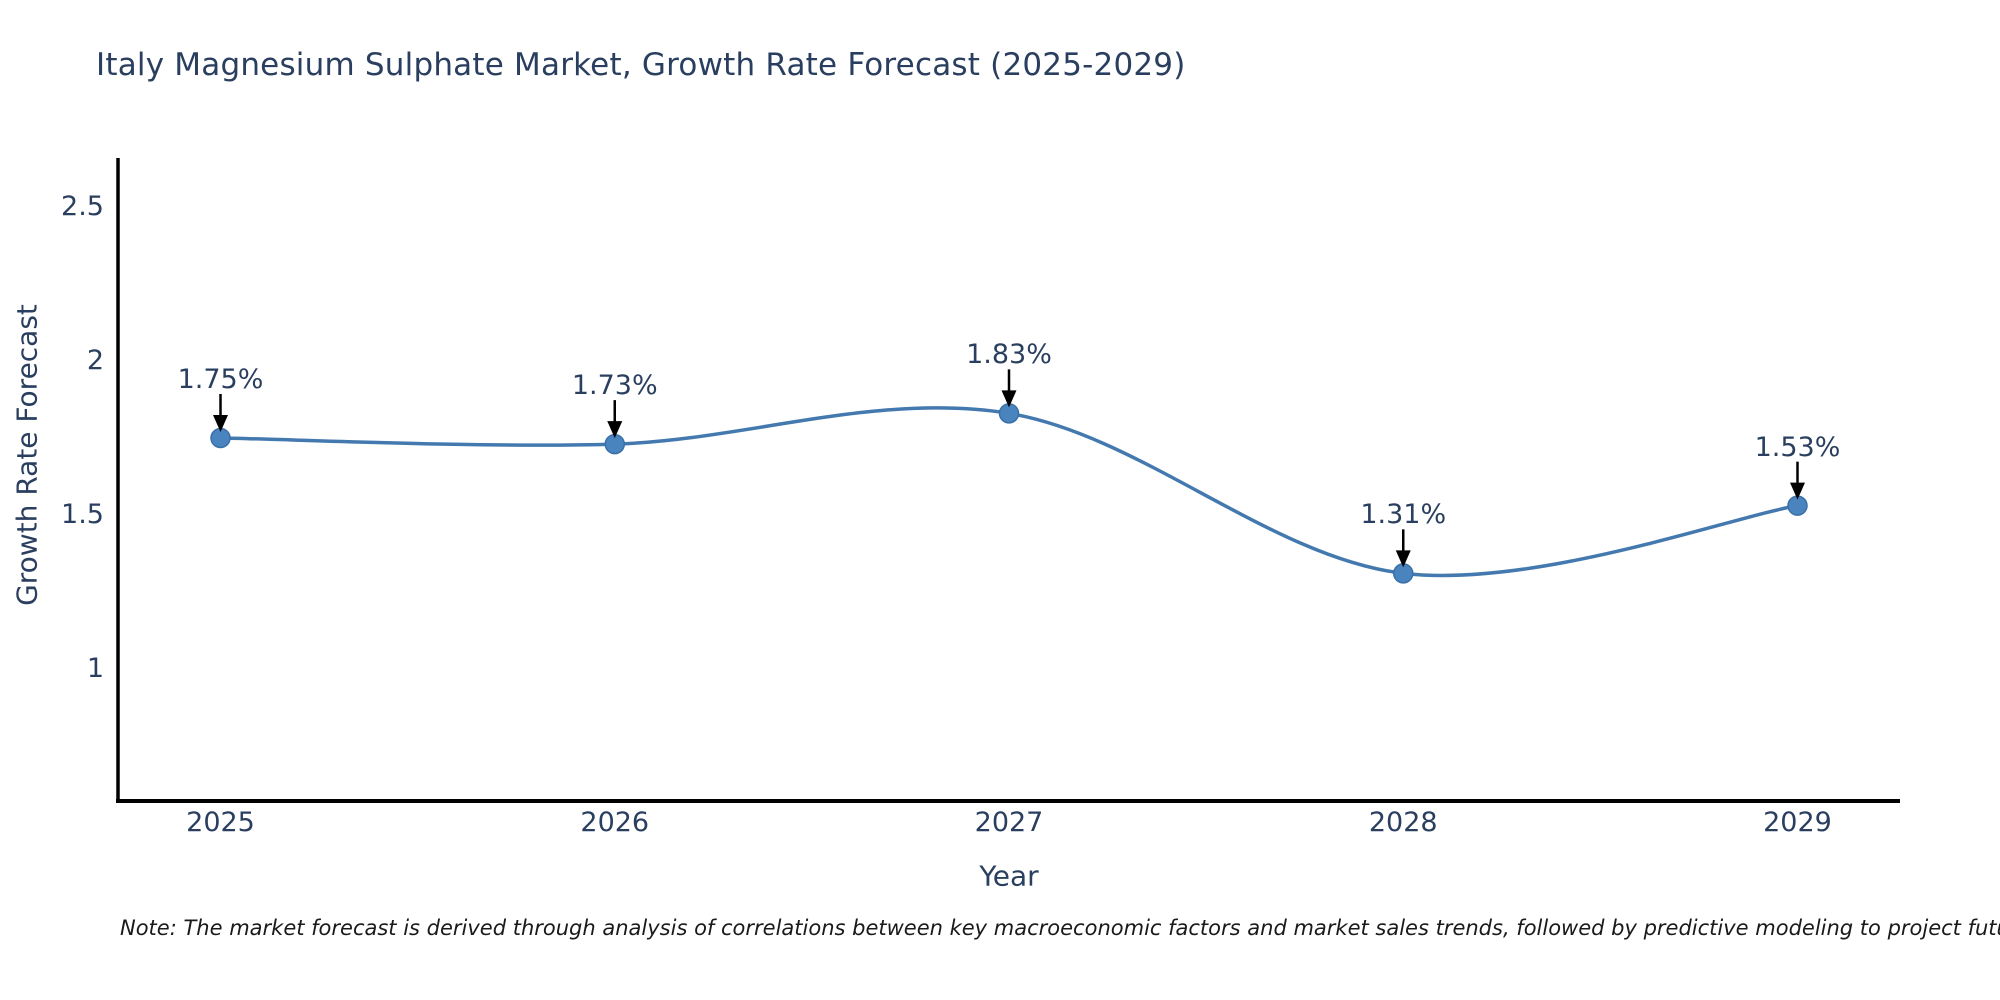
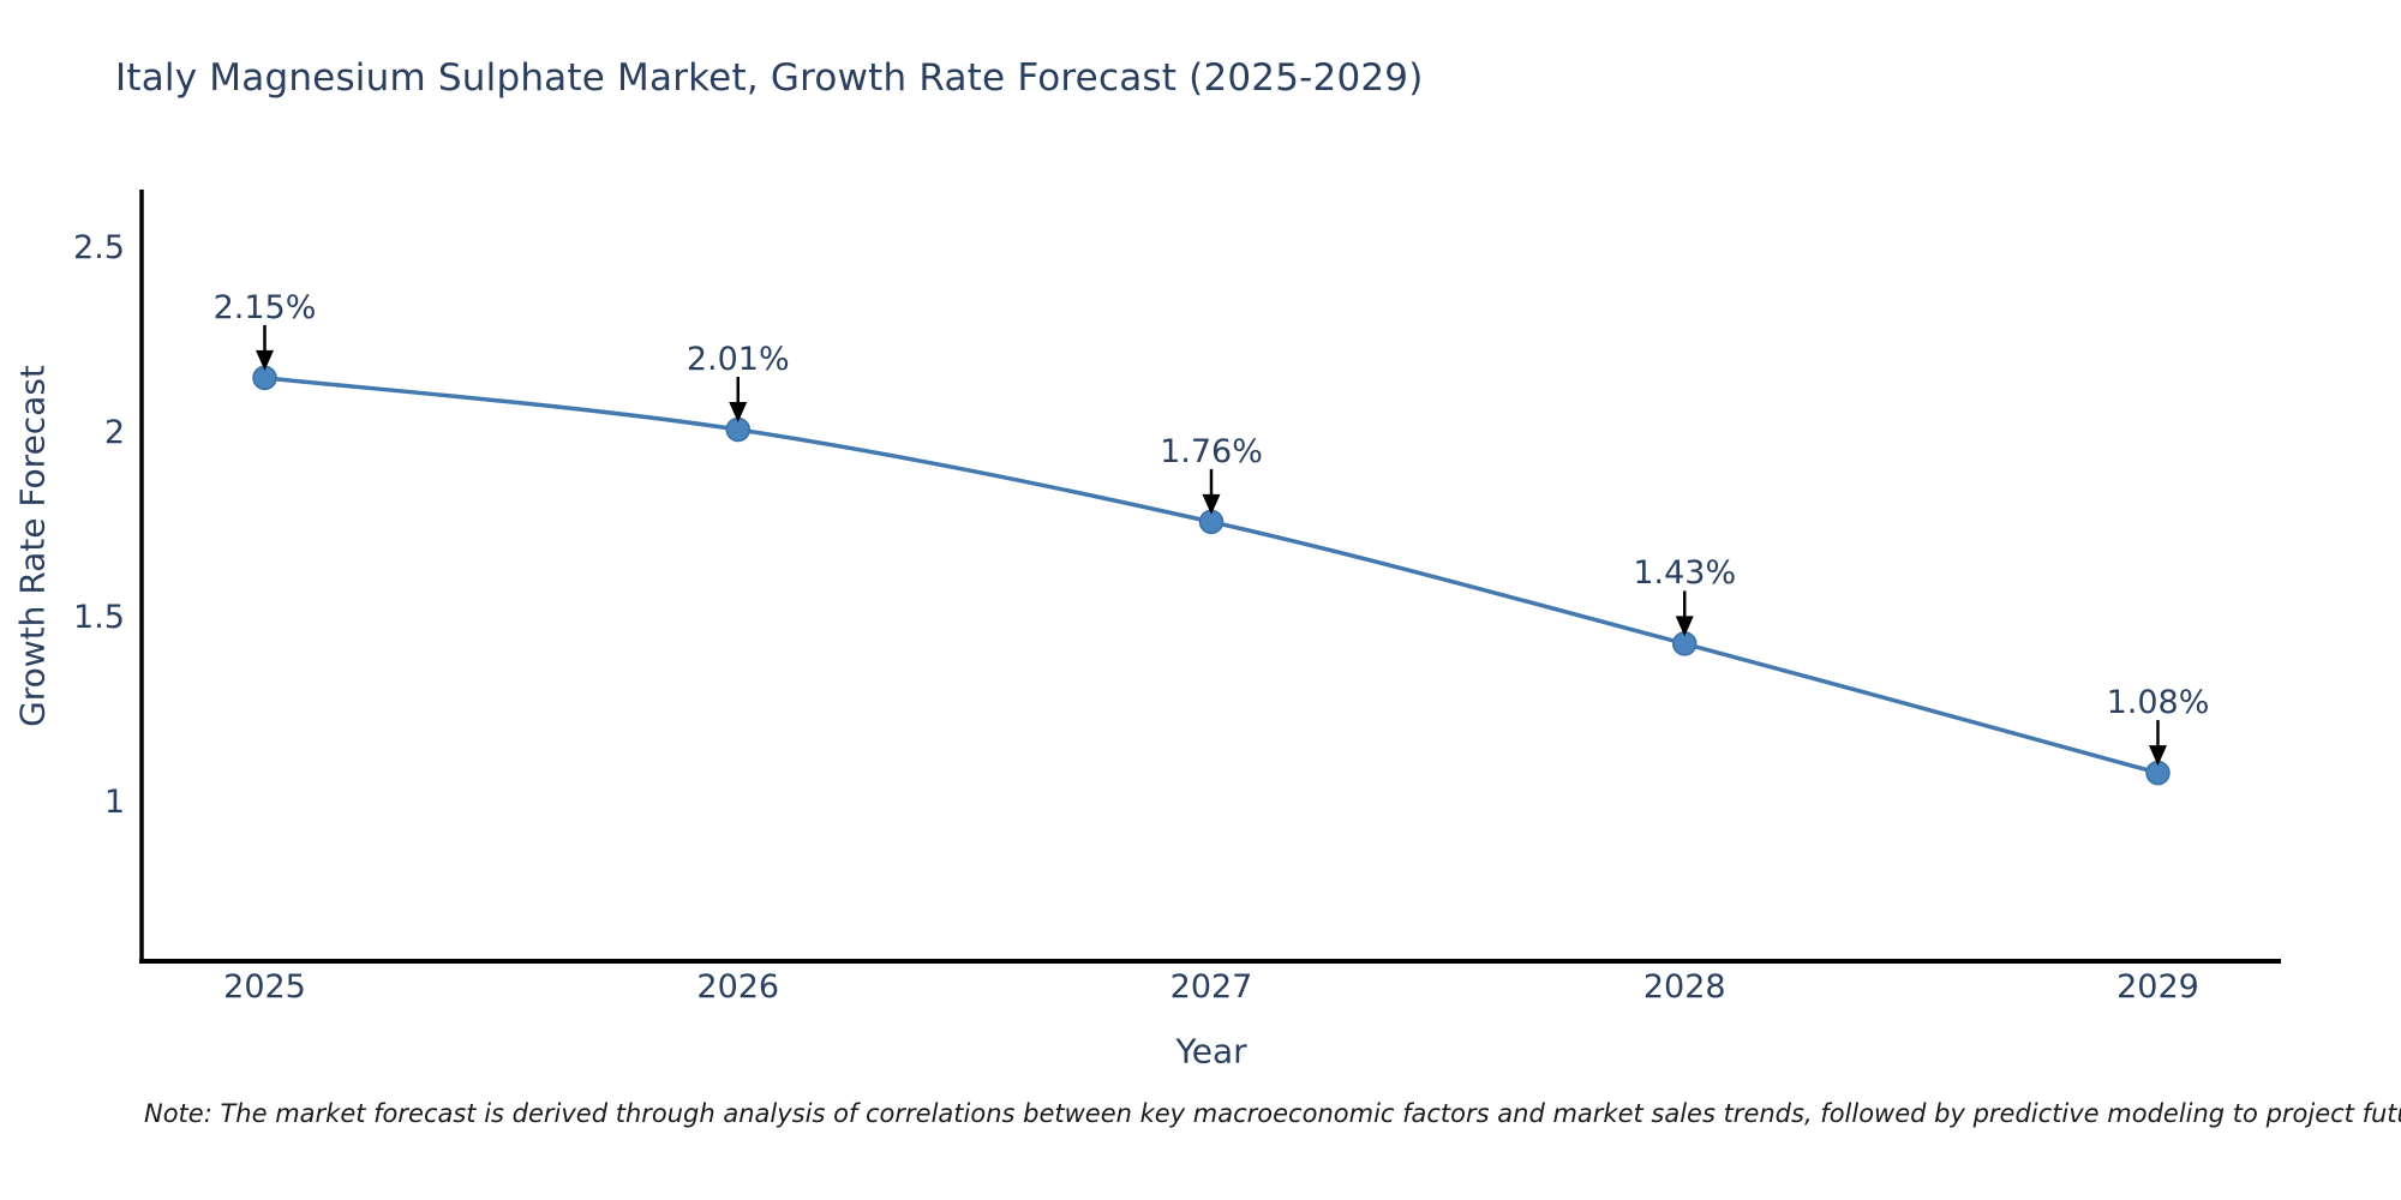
2025: 1.75% -> 2.15%
2026: 1.73% -> 2.01%
2027: 1.83% -> 1.76%
2028: 1.31% -> 1.43%
2029: 1.53% -> 1.08%
